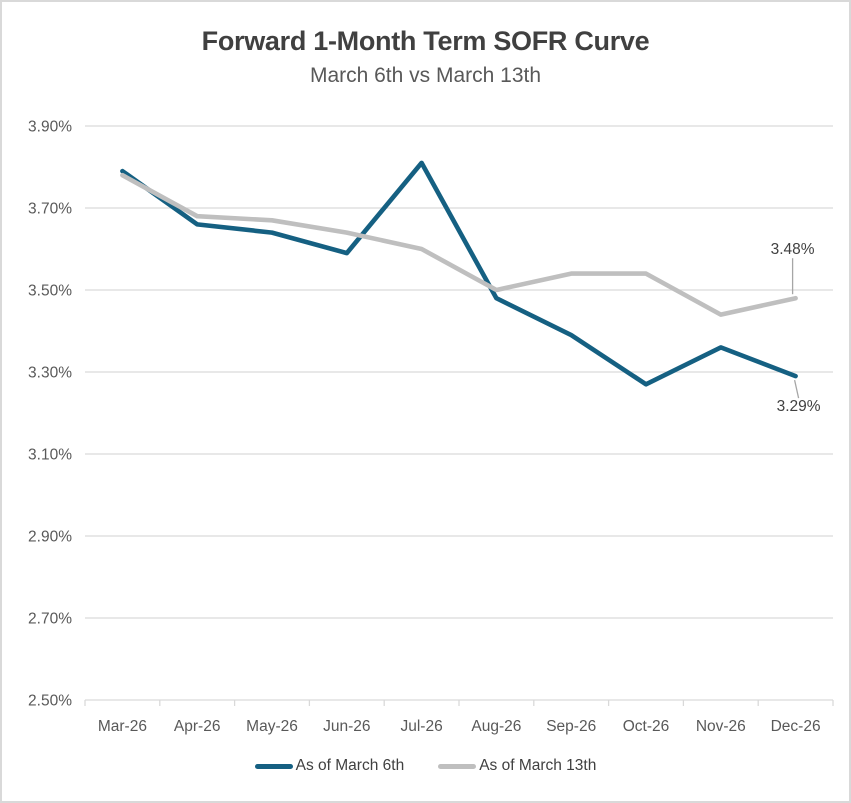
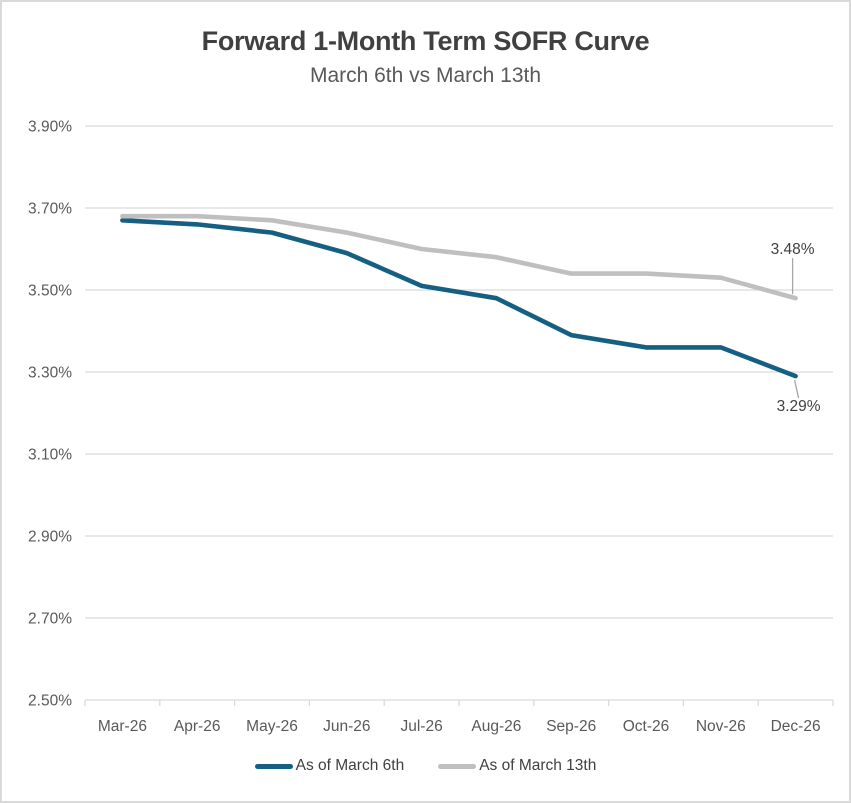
As of March 6th/Mar-26: 3.79% -> 3.67%
As of March 13th/Mar-26: 3.78% -> 3.68%
As of March 6th/Jul-26: 3.81% -> 3.51%
As of March 13th/Aug-26: 3.50% -> 3.58%
As of March 6th/Oct-26: 3.27% -> 3.36%
As of March 13th/Nov-26: 3.44% -> 3.53%
